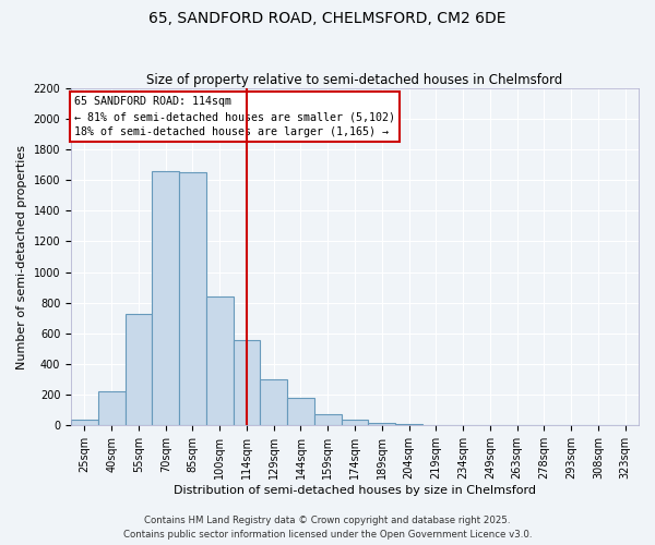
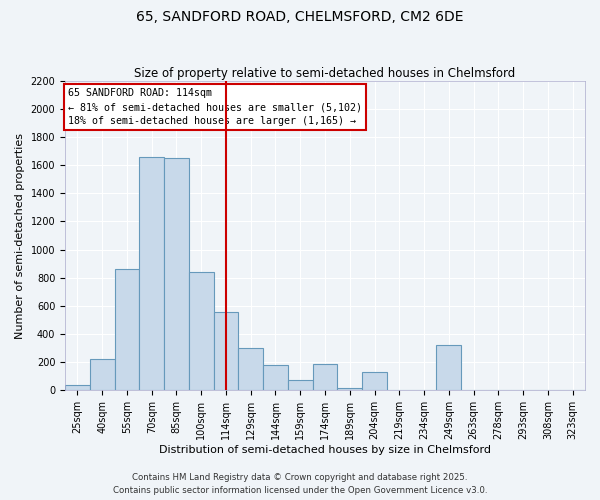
55sqm: 730 -> 860
174sqm: 40 -> 190
204sqm: 10 -> 130
249sqm: 0 -> 320
